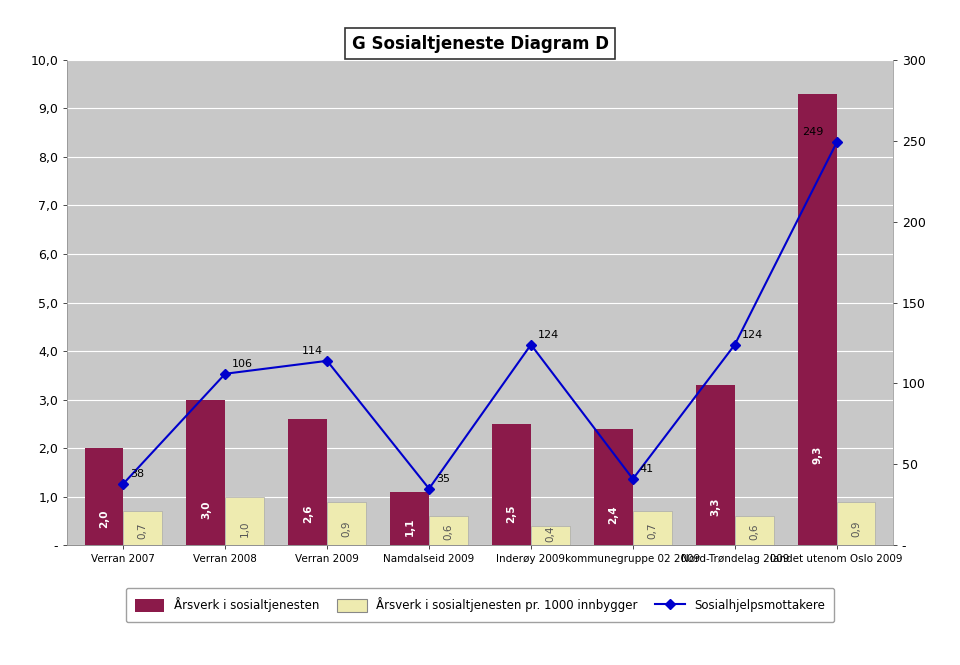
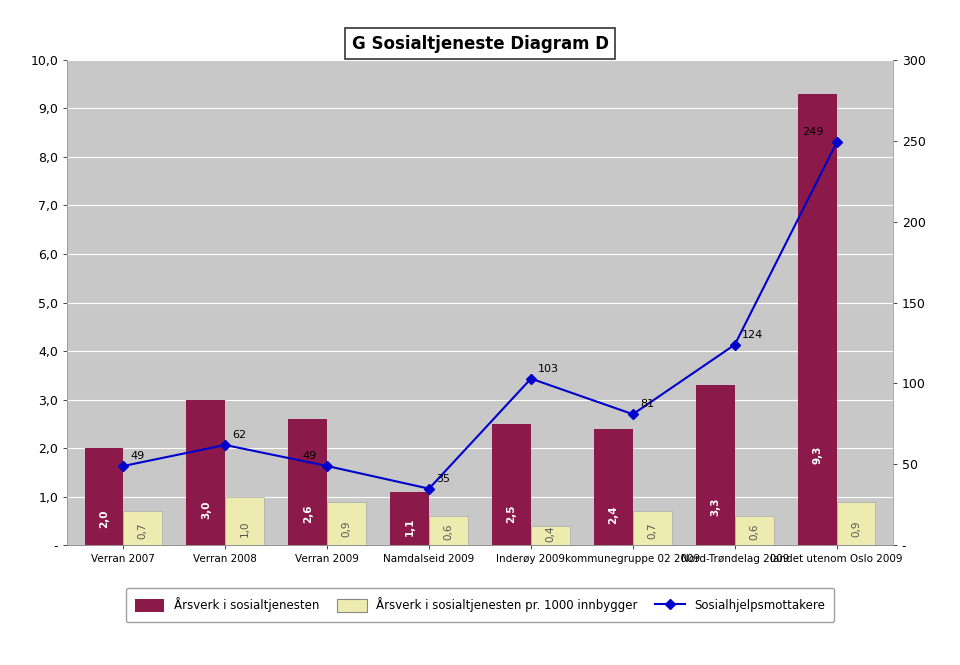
Sosialhjelpsmottakere/Verran 2007: 38 -> 49
Sosialhjelpsmottakere/Verran 2008: 106 -> 62
Sosialhjelpsmottakere/Verran 2009: 114 -> 49
Sosialhjelpsmottakere/Inderøy 2009: 124 -> 103
Sosialhjelpsmottakere/kommunegruppe 02 2009: 41 -> 81
